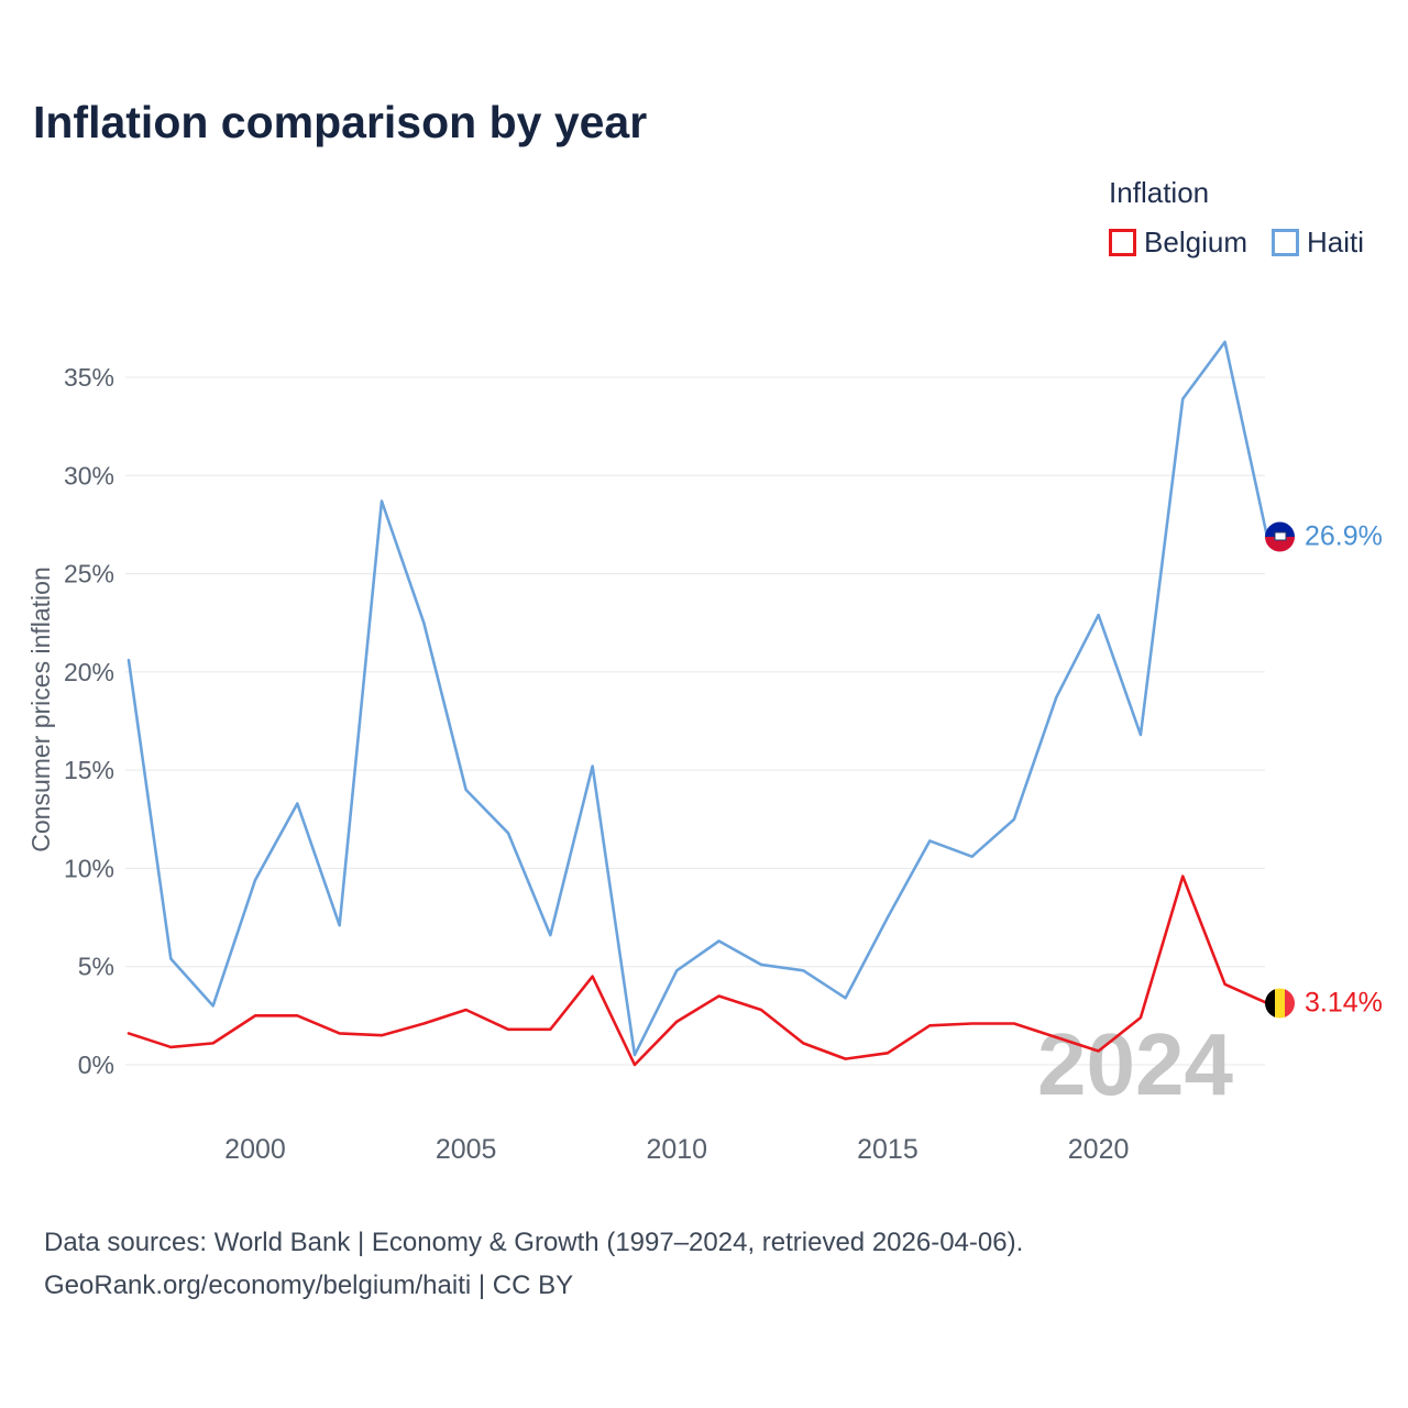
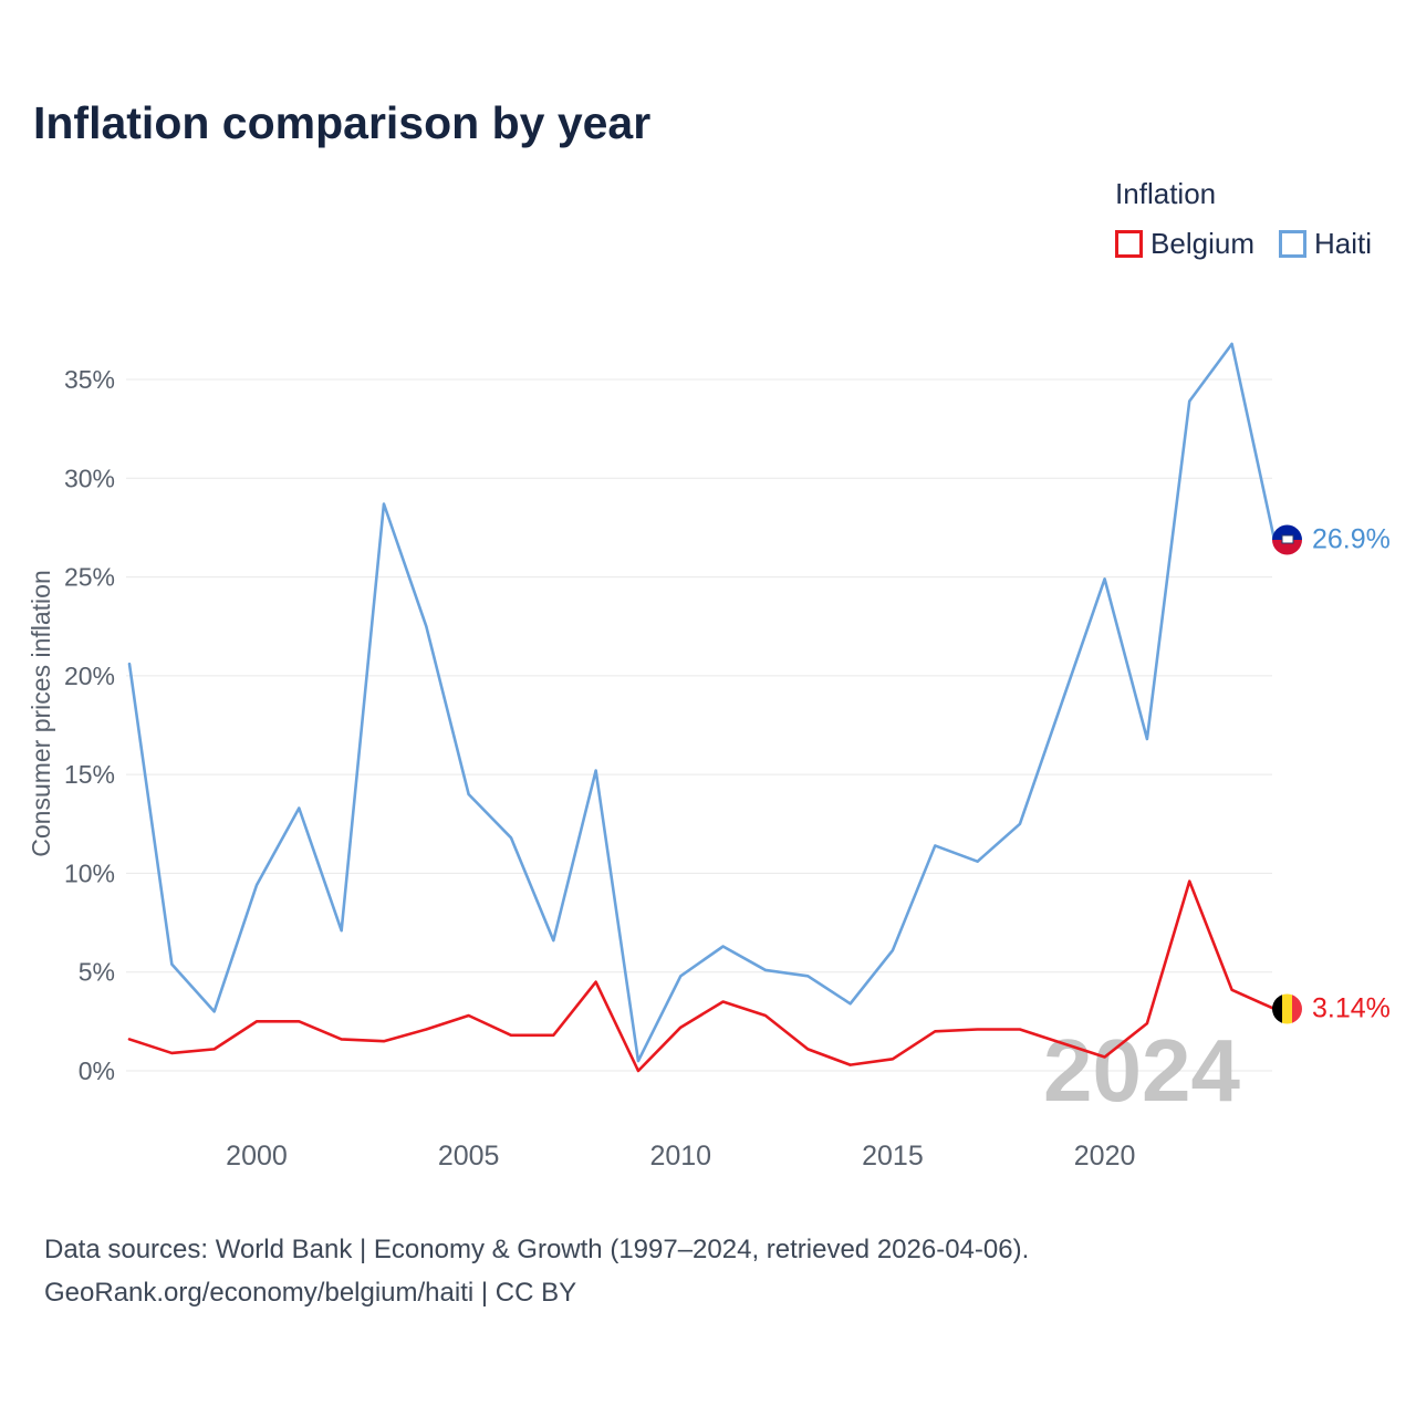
Haiti/2015: 7.5% -> 6.1%
Haiti/2020: 22.9% -> 24.9%
